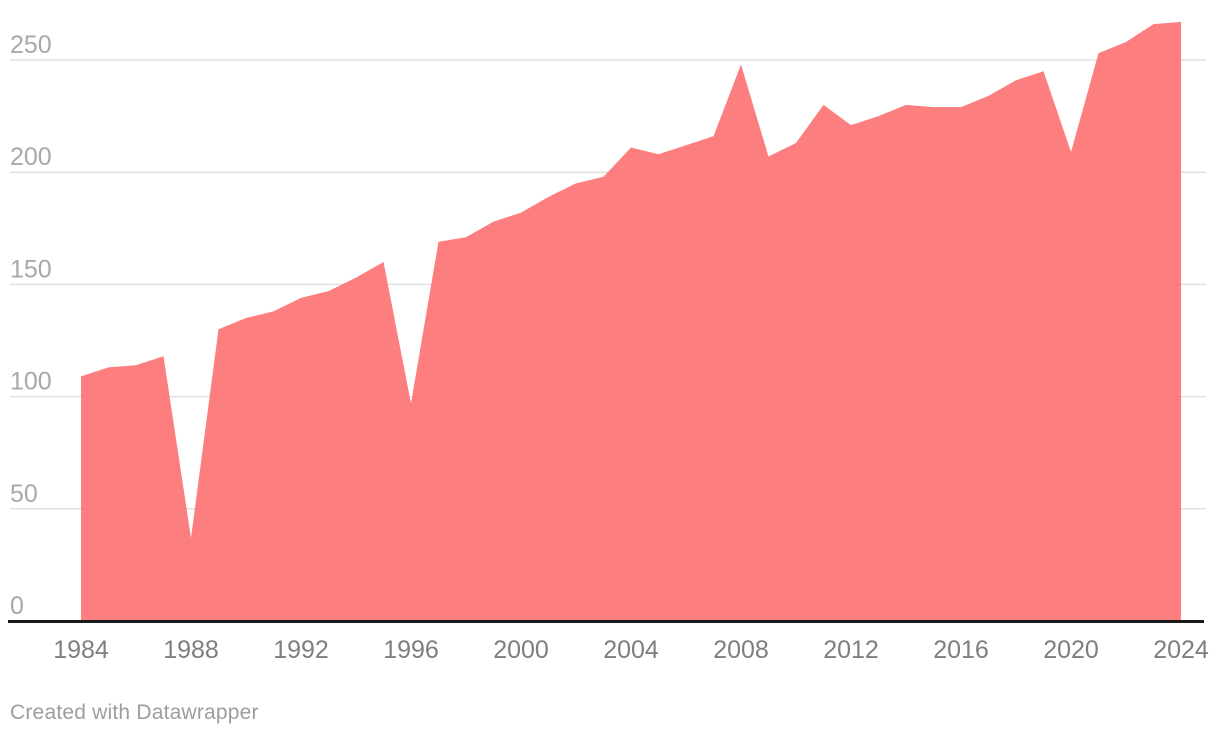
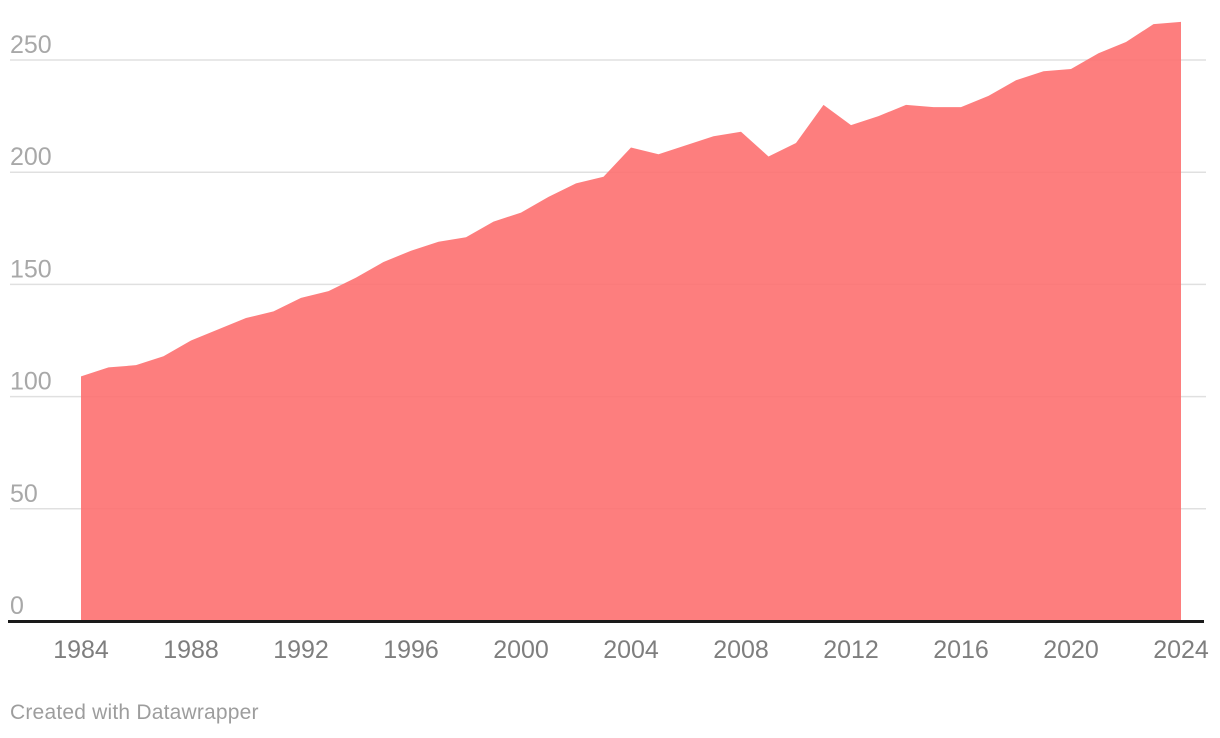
1988: 37 -> 125
1996: 97 -> 165
2008: 248 -> 218
2020: 209 -> 246
